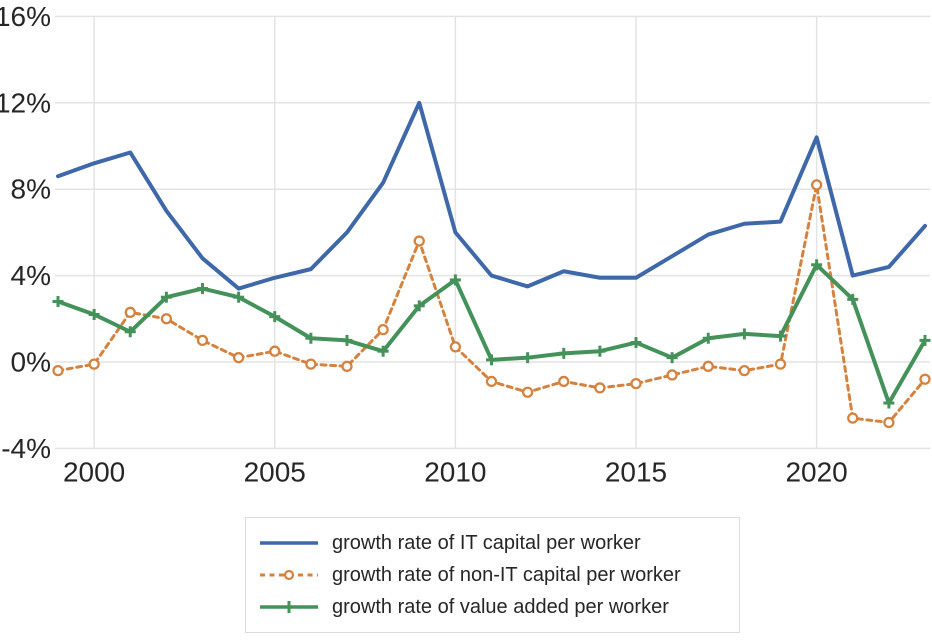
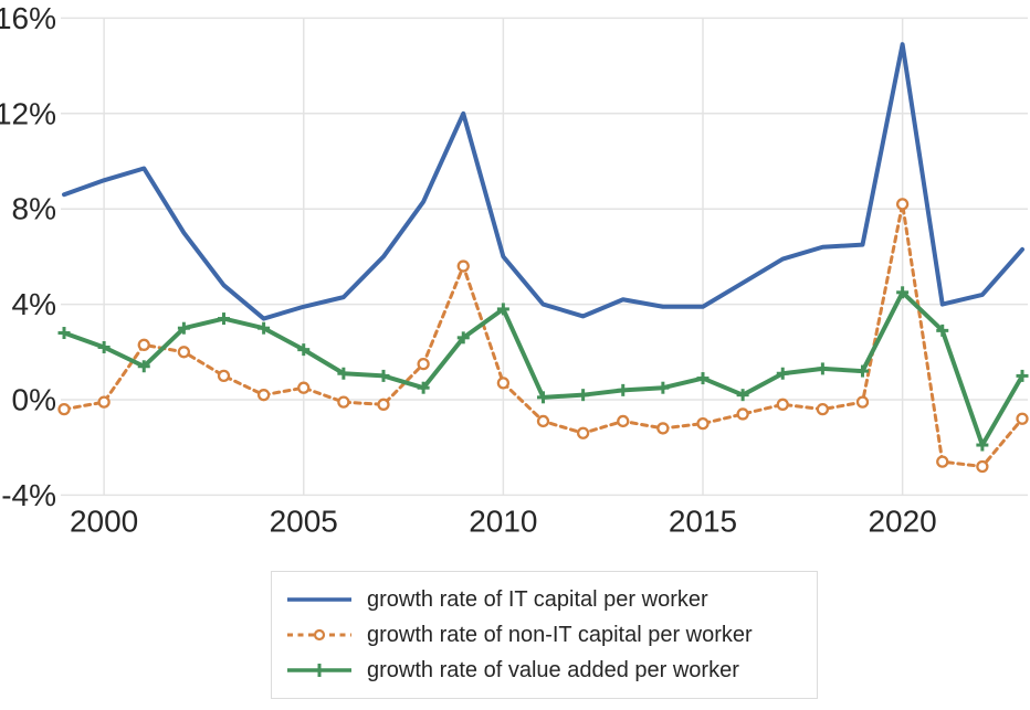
growth rate of IT capital per worker/2020: 10.4% -> 14.9%
